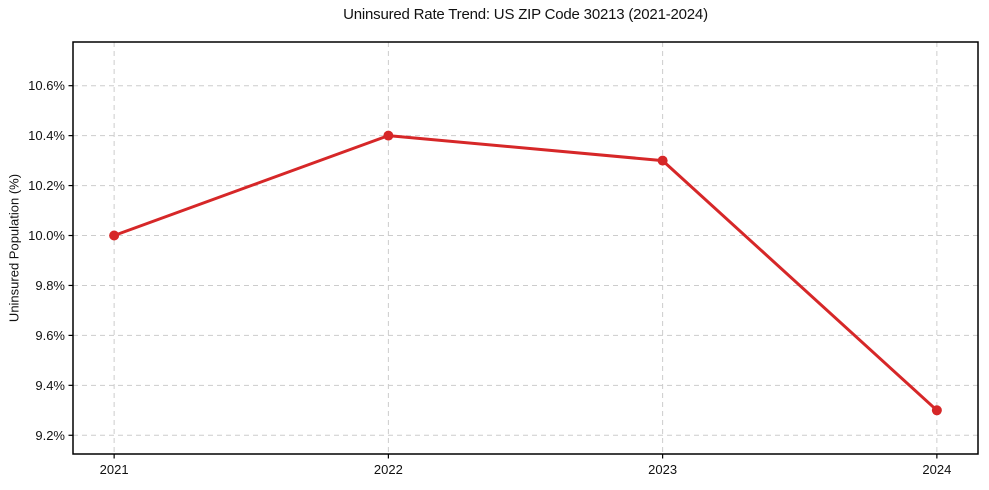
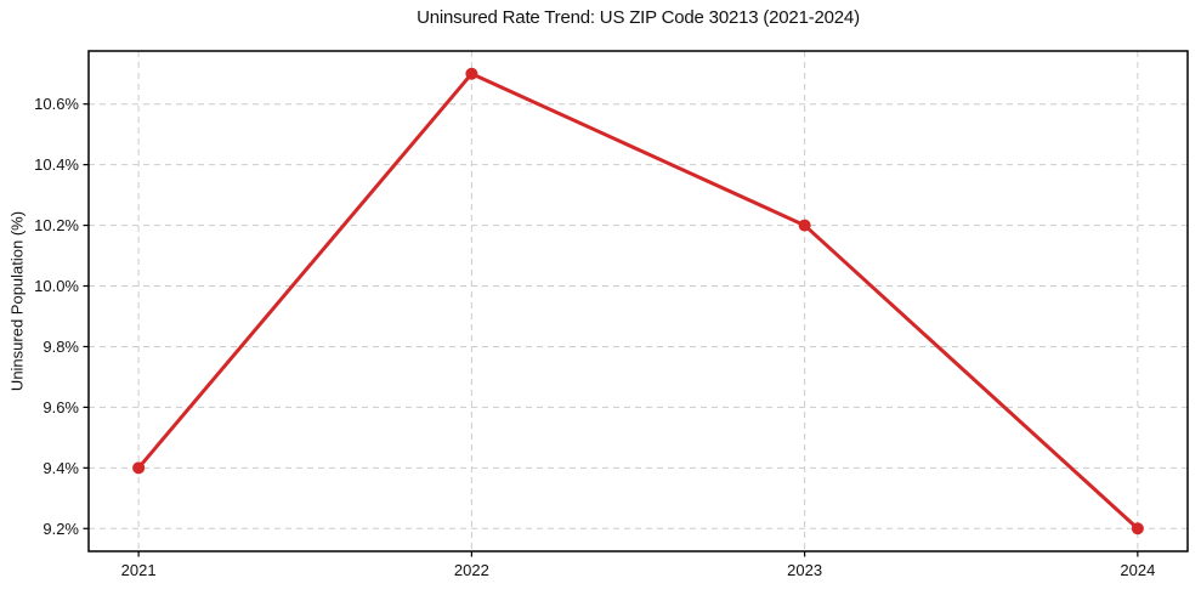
2021: 10.0% -> 9.4%
2022: 10.4% -> 10.7%
2023: 10.3% -> 10.2%
2024: 9.3% -> 9.2%
